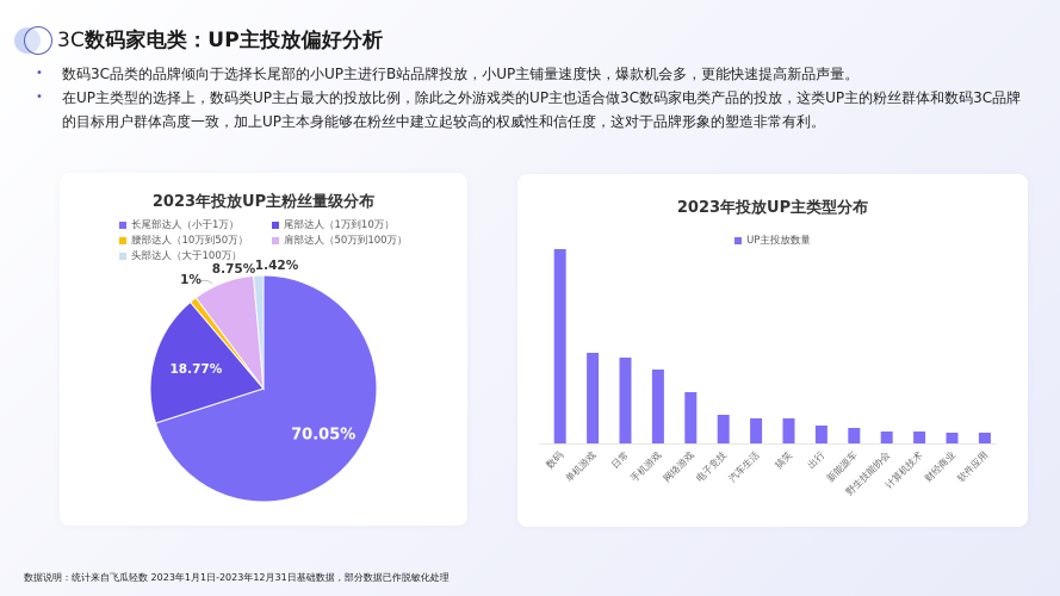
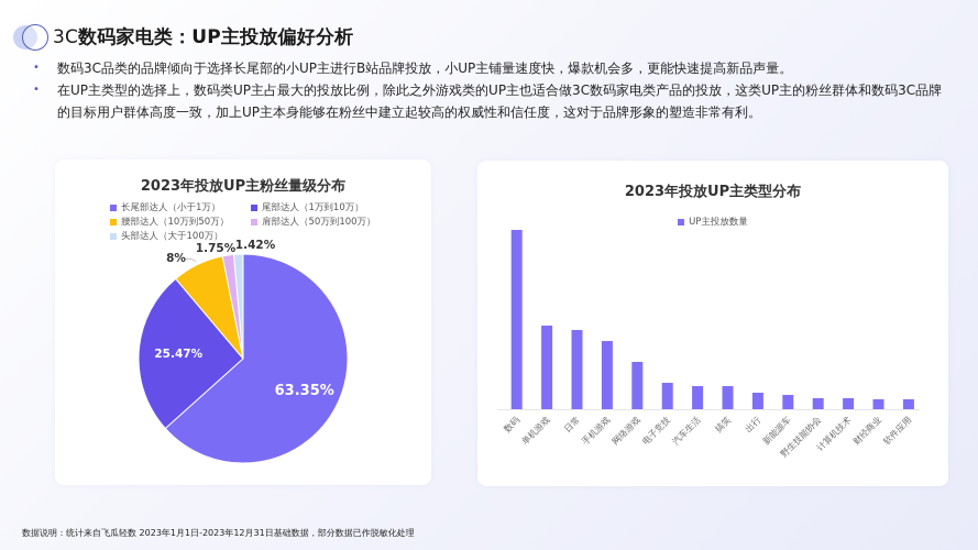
2023年投放UP主粉丝量级分布/长尾部达人（小于1万）: 70.05% -> 63.35%
2023年投放UP主粉丝量级分布/尾部达人（1万到10万）: 18.77% -> 25.47%
2023年投放UP主粉丝量级分布/腰部达人（10万到50万）: 1% -> 8%
2023年投放UP主粉丝量级分布/肩部达人（50万到100万）: 8.75% -> 1.75%
